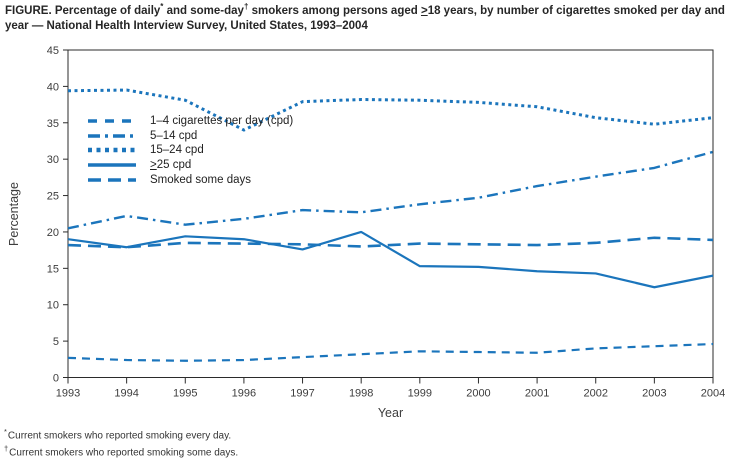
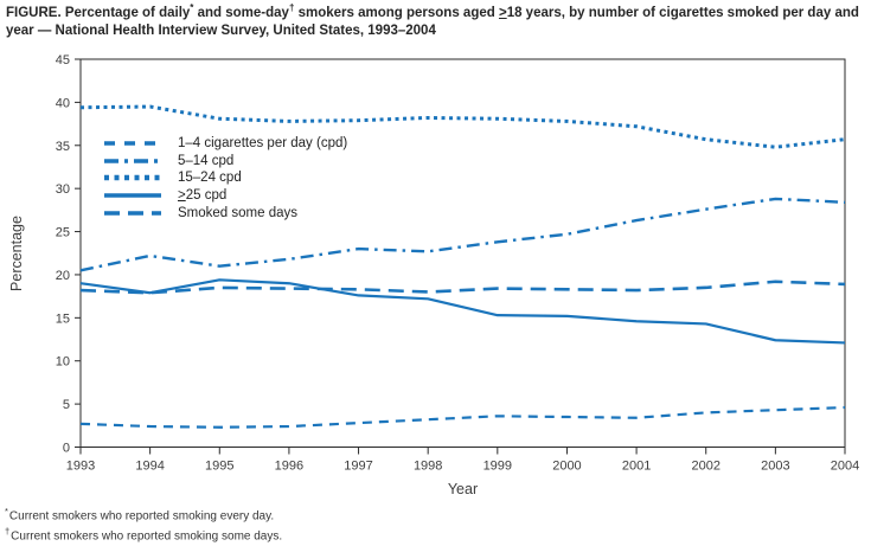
15–24 cpd/1996: 34 -> 38
25 cpd/1998: 20 -> 17
5–14 cpd/2004: 31 -> 28
25 cpd/2004: 14 -> 12
